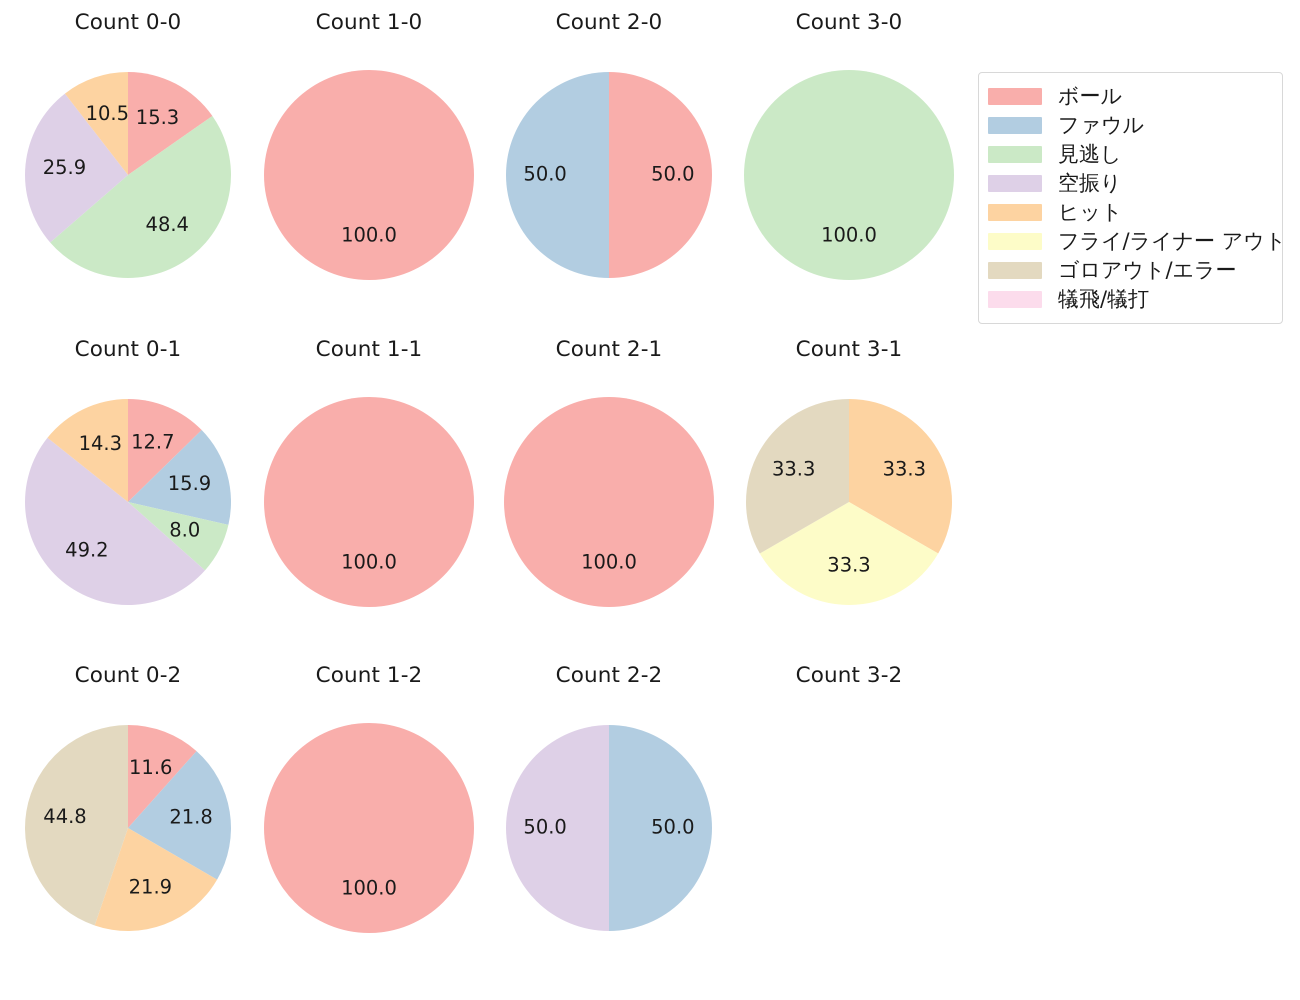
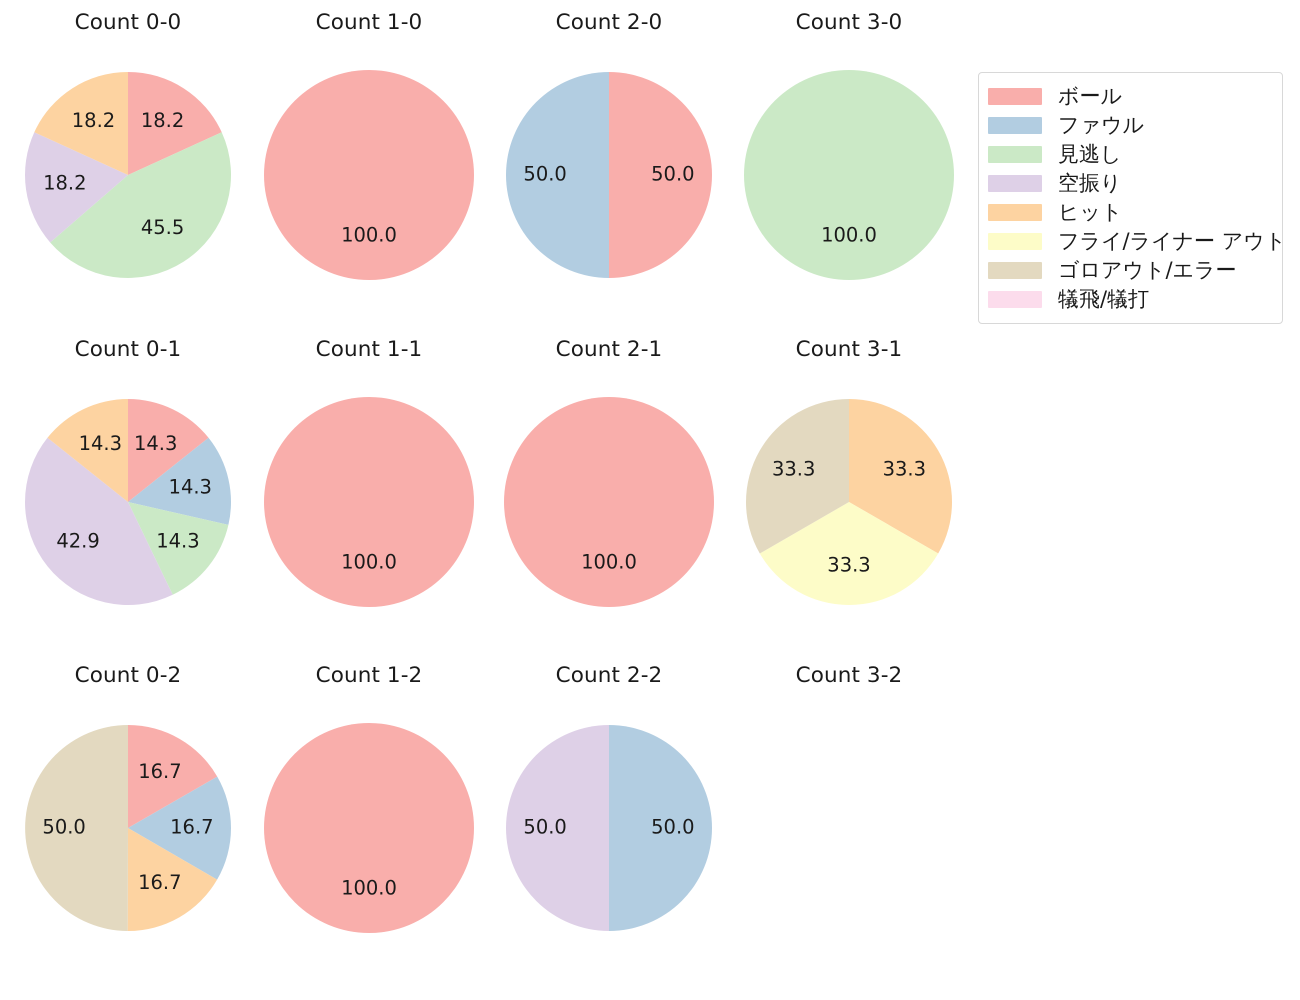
Count 0-0/ボール: 15.3 -> 18.2
Count 0-0/見逃し: 48.4 -> 45.5
Count 0-0/空振り: 25.9 -> 18.2
Count 0-0/ヒット: 10.5 -> 18.2
Count 0-1/ボール: 12.7 -> 14.3
Count 0-1/ファウル: 15.9 -> 14.3
Count 0-1/見逃し: 8.0 -> 14.3
Count 0-1/空振り: 49.2 -> 42.9
Count 0-2/ボール: 11.6 -> 16.7
Count 0-2/ファウル: 21.8 -> 16.7
Count 0-2/ヒット: 21.9 -> 16.7
Count 0-2/ゴロアウト/エラー: 44.8 -> 50.0
